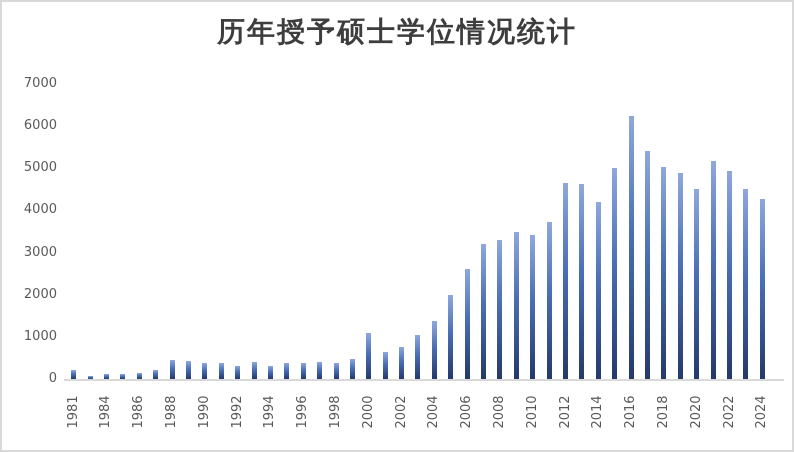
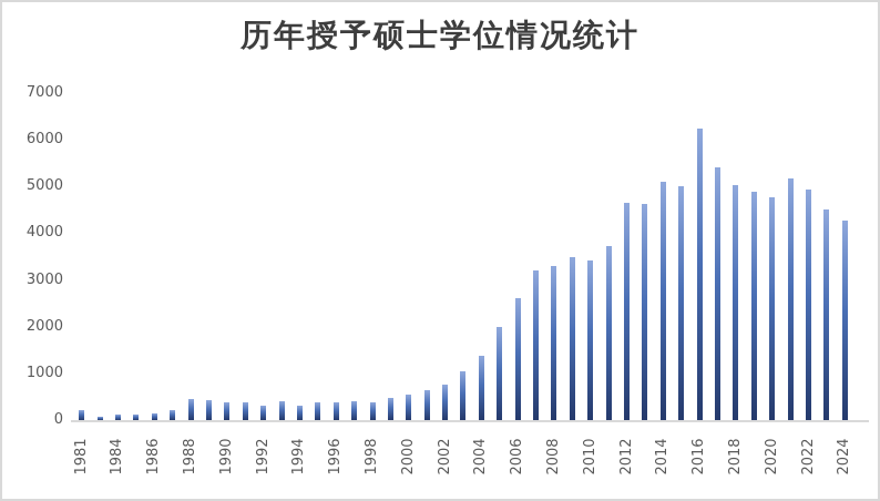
2000: 1100 -> 500
2014: 4200 -> 5100
2020: 4500 -> 4800
